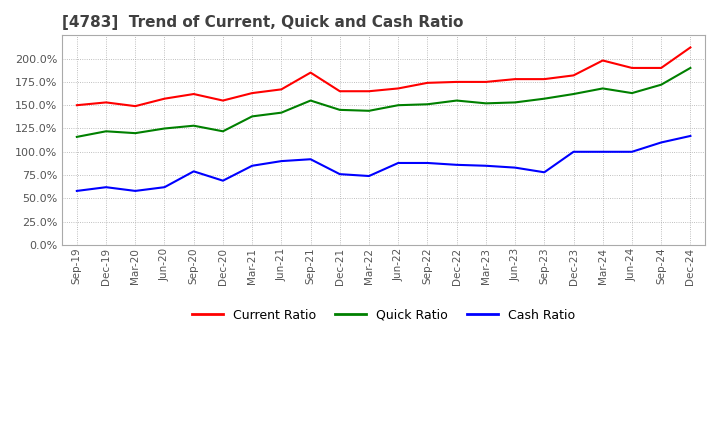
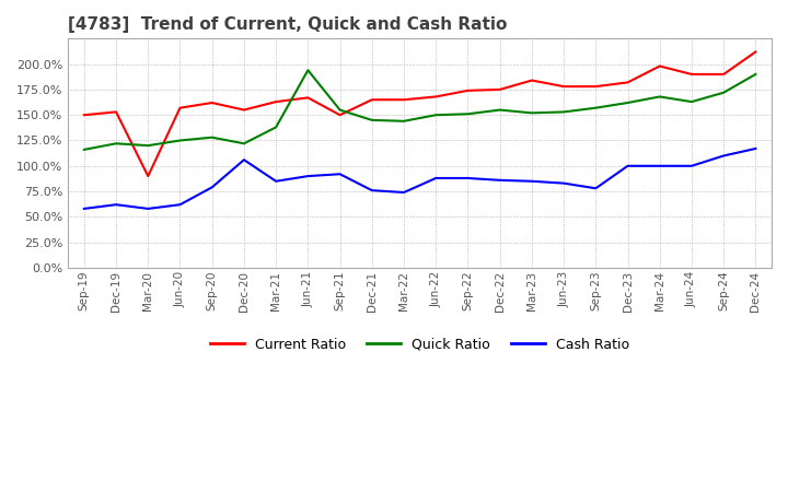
Current Ratio/Mar-20: 149% -> 90%
Cash Ratio/Dec-20: 69% -> 106%
Quick Ratio/Jun-21: 142% -> 194%
Current Ratio/Sep-21: 185% -> 150%
Current Ratio/Mar-23: 175% -> 184%
